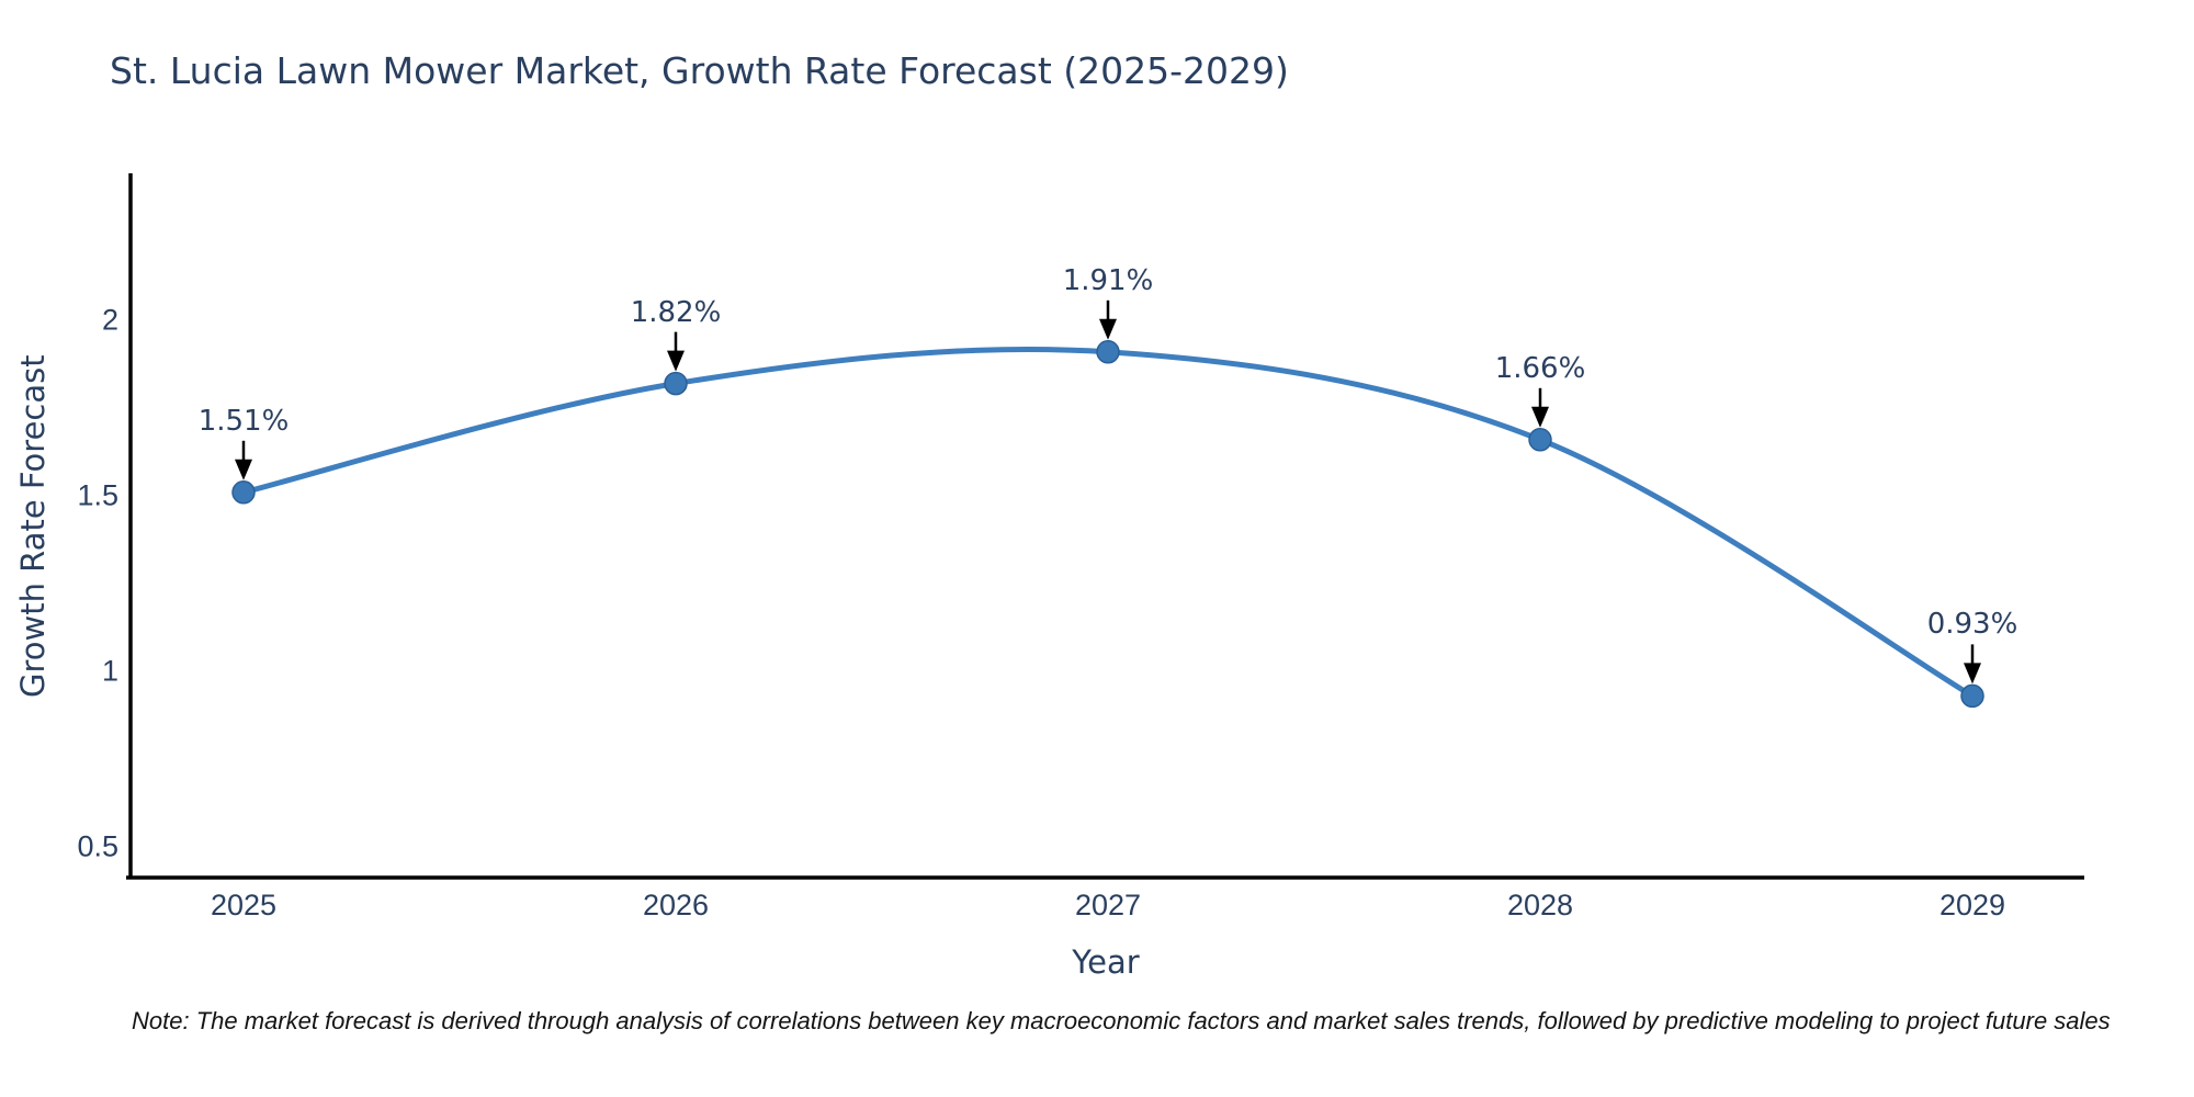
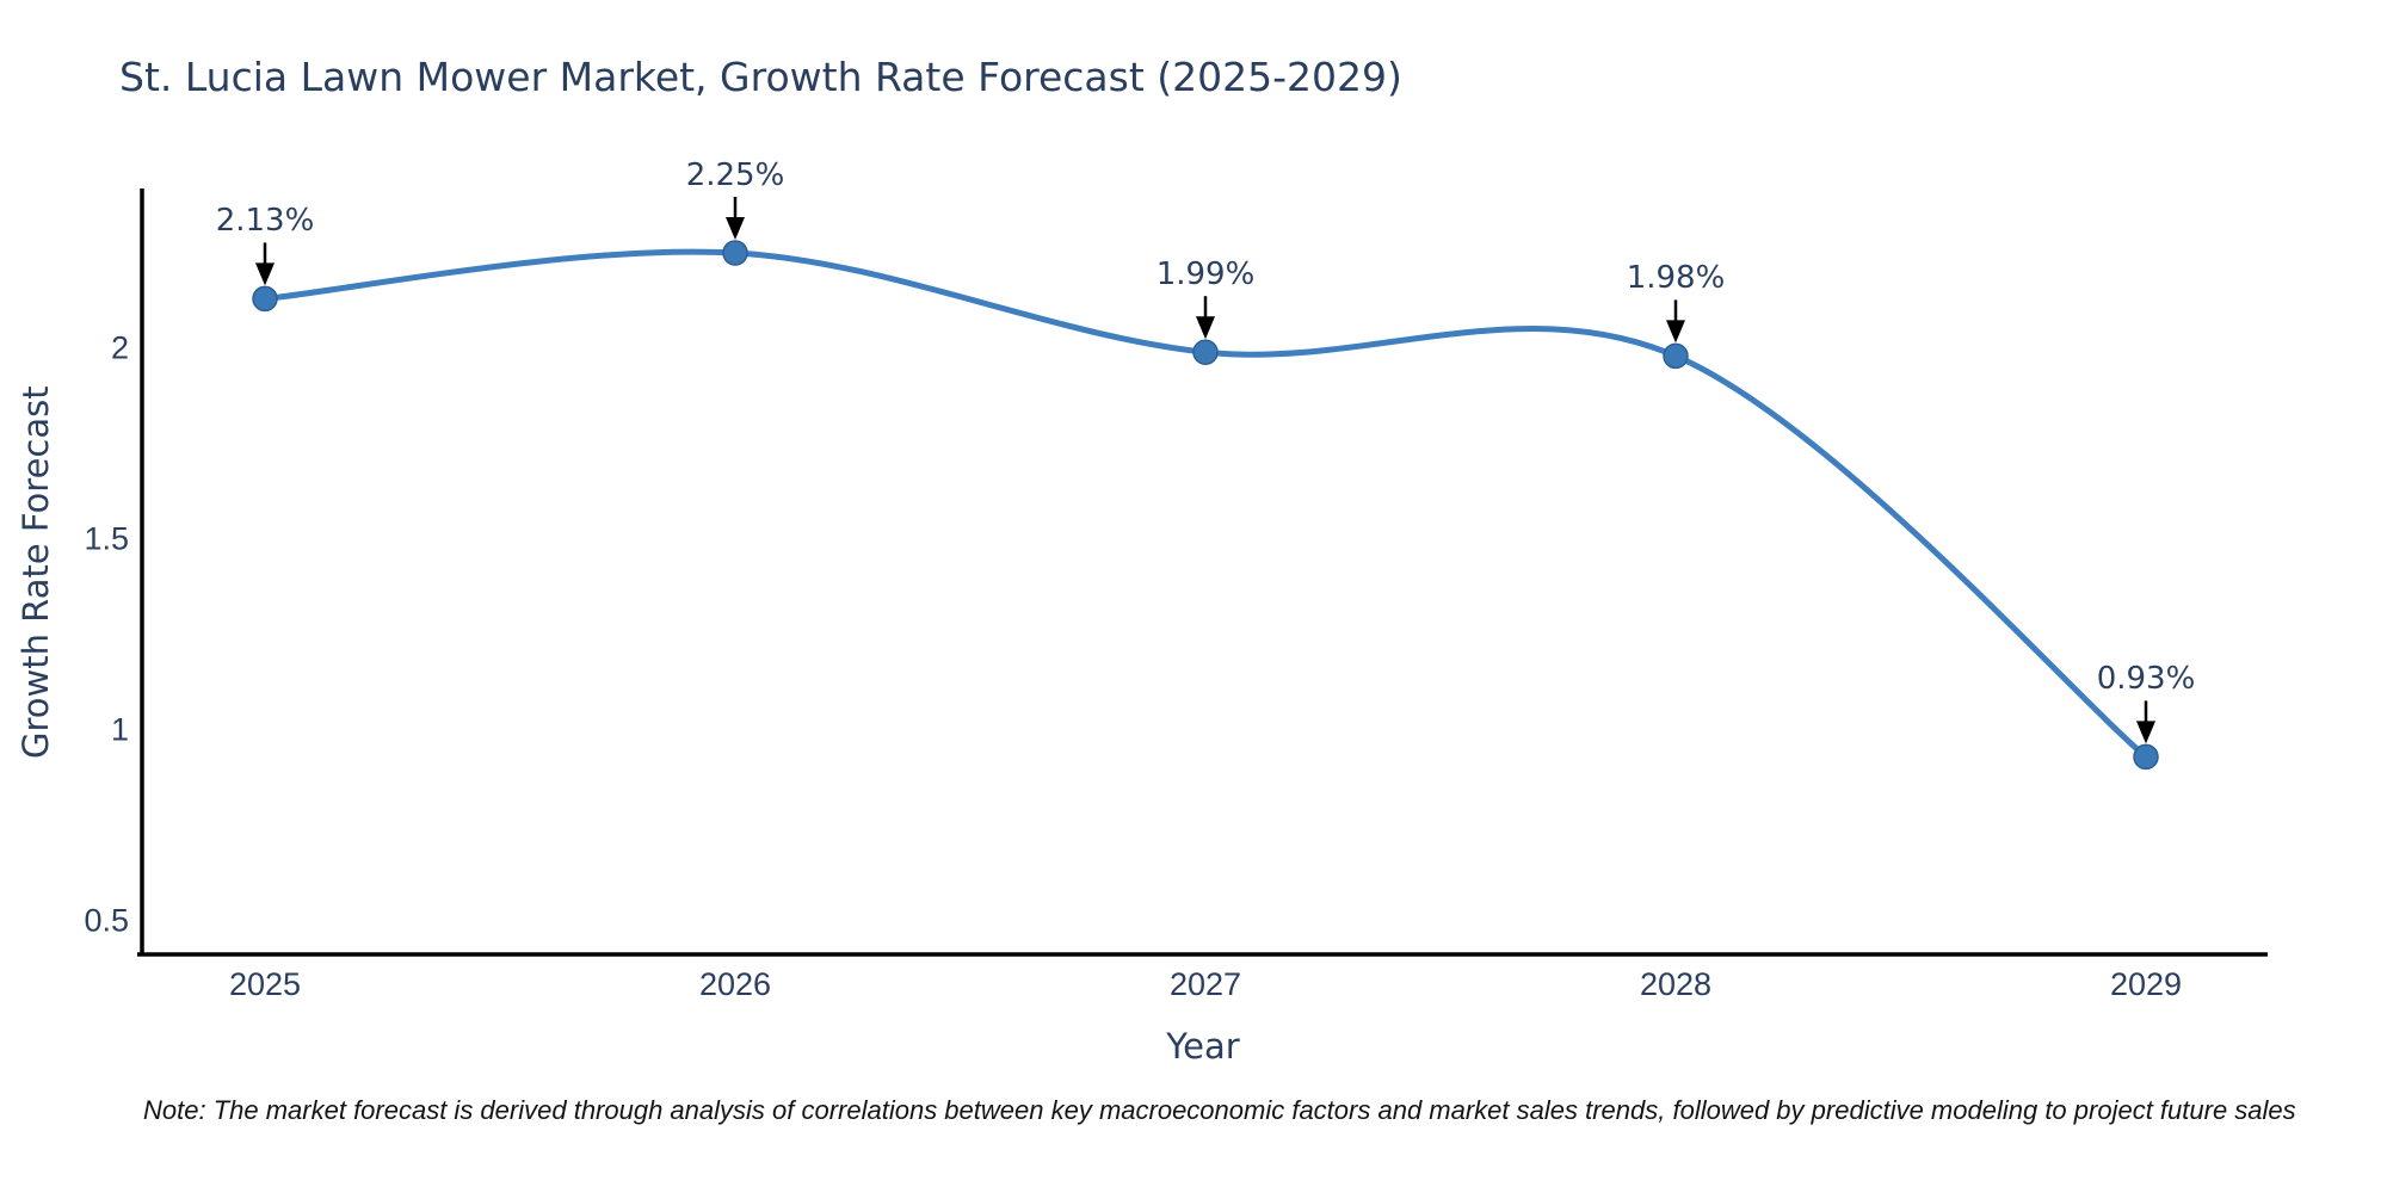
2025: 1.51% -> 2.13%
2026: 1.82% -> 2.25%
2027: 1.91% -> 1.99%
2028: 1.66% -> 1.98%
